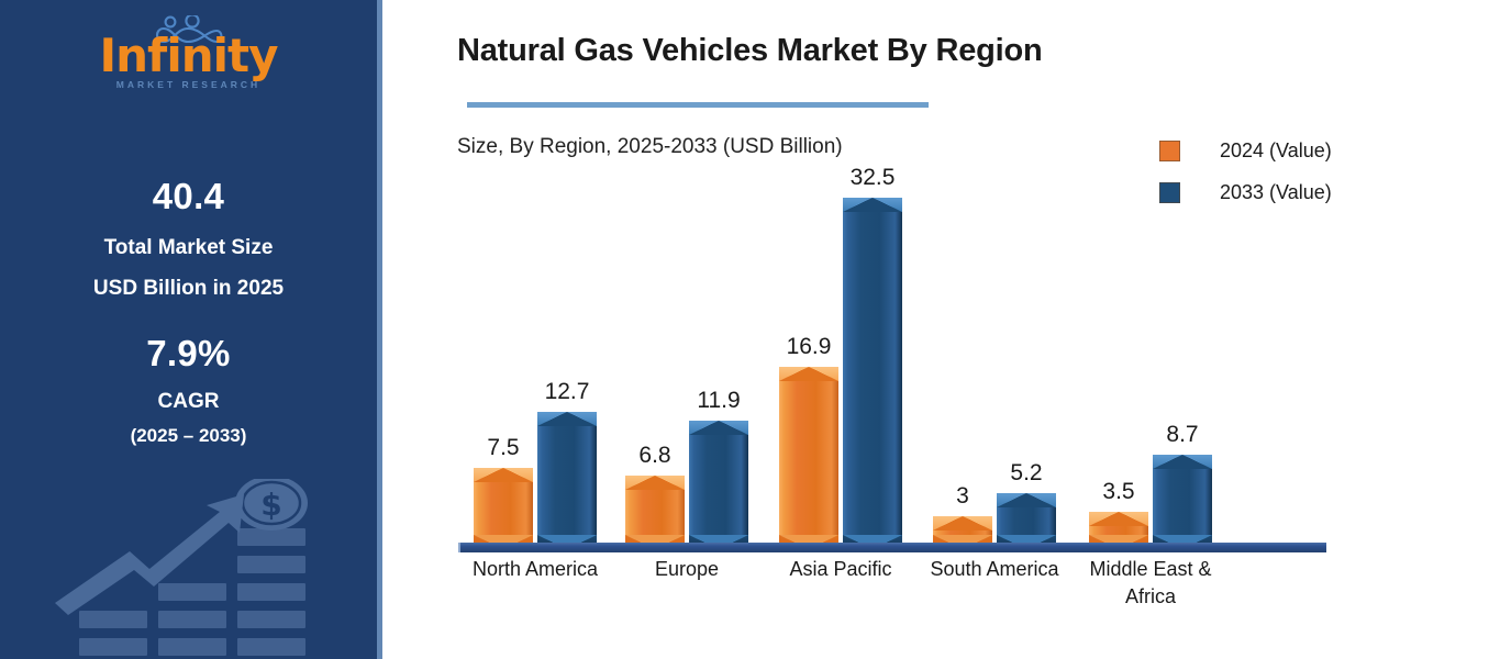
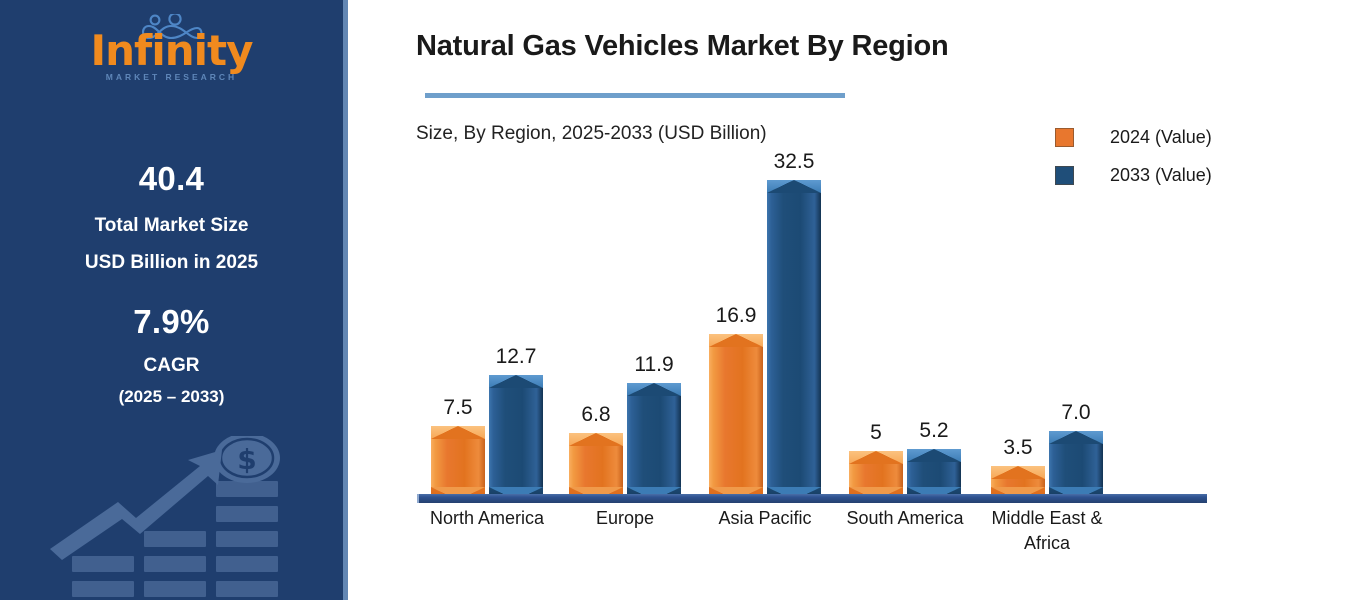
2024 (Value)/South America: 3 -> 5
2033 (Value)/Middle East & Africa: 8.7 -> 7.0
